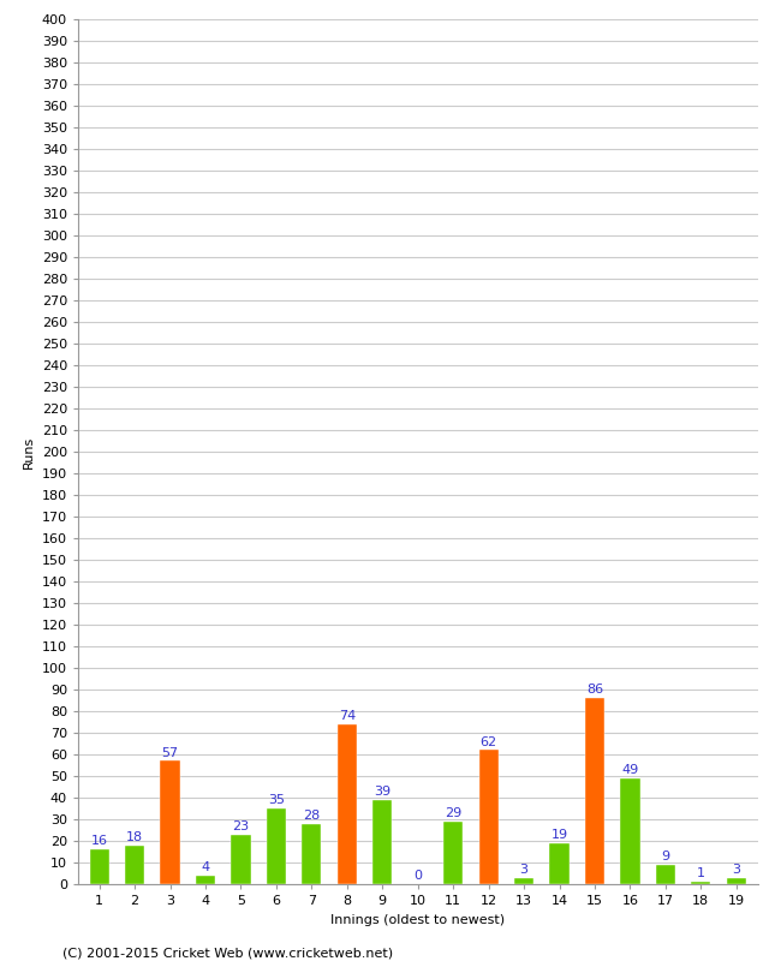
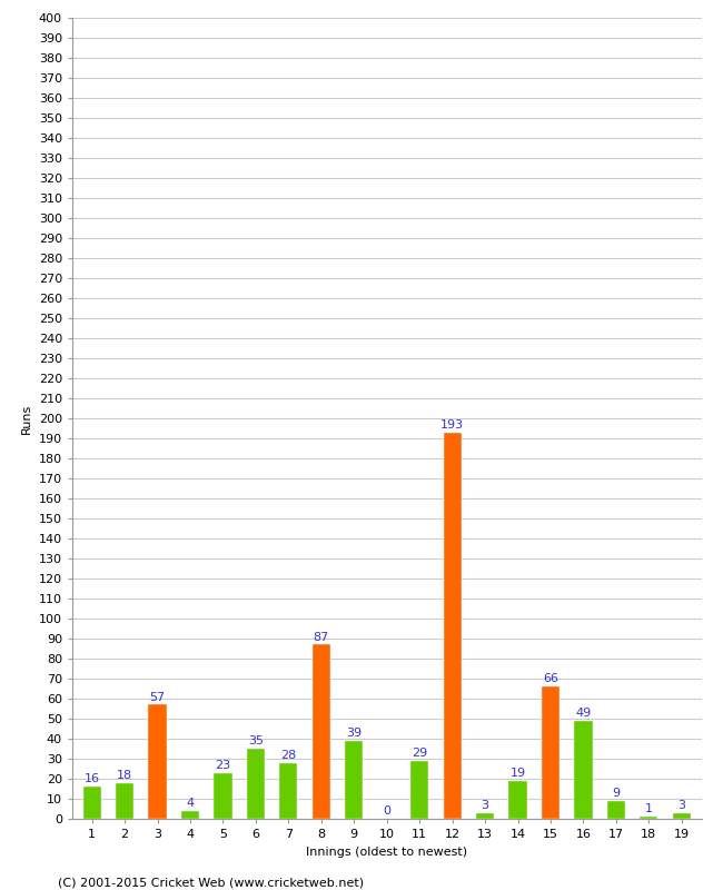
8: 74 -> 87
12: 62 -> 193
15: 86 -> 66
